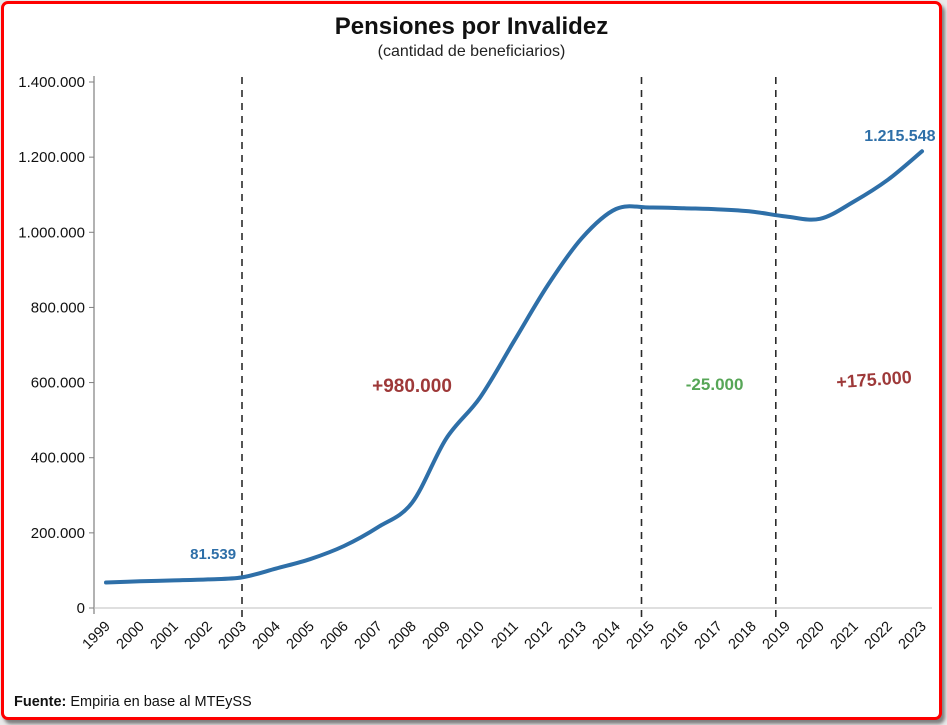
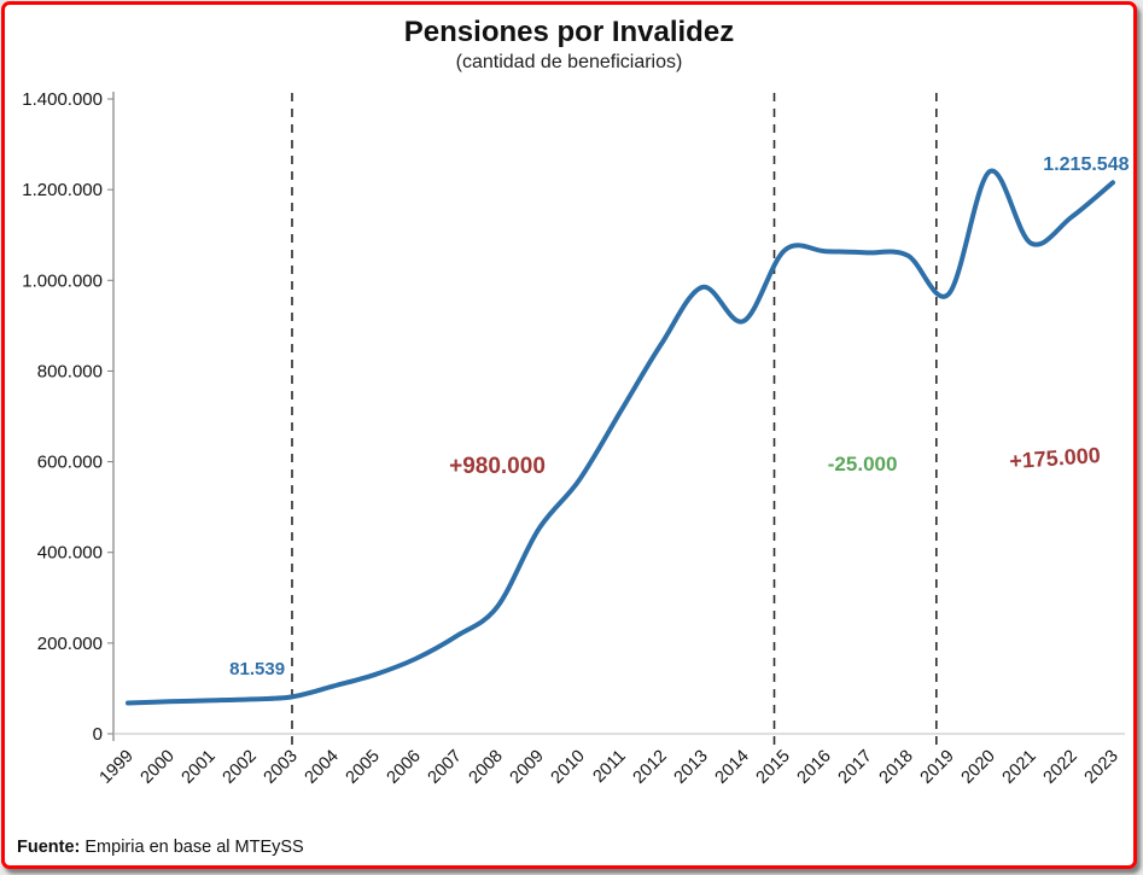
2014: 1060000 -> 910000
2019: 1040000 -> 970000
2020: 1040000 -> 1240000
